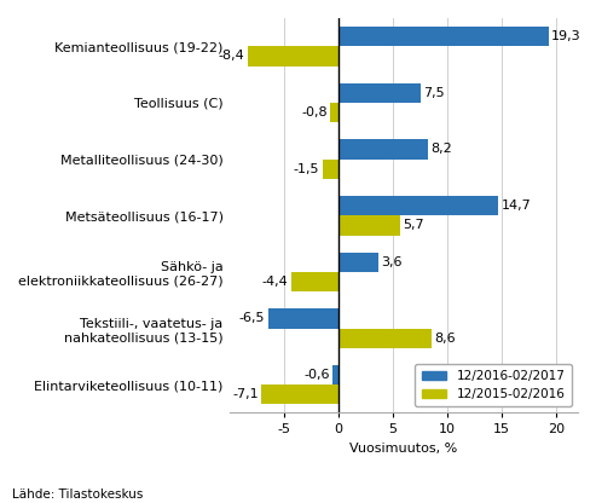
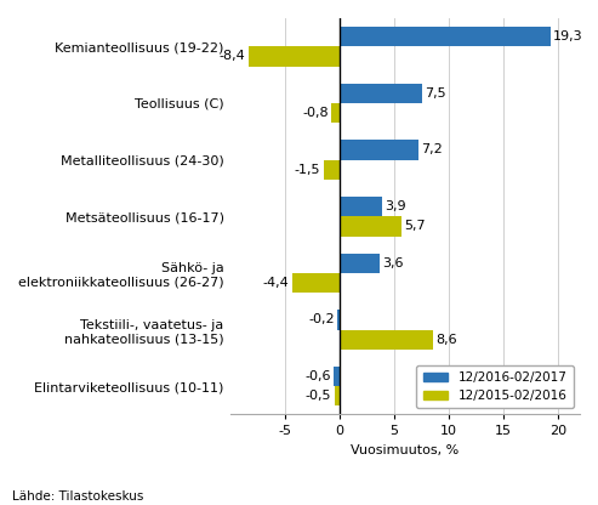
12/2016-02/2017/Metalliteollisuus (24-30): 8,2 -> 7,2
12/2016-02/2017/Metsäteollisuus (16-17): 14,7 -> 3,9
12/2016-02/2017/Tekstiili-, vaatetus- ja nahkateollisuus (13-15): -6,5 -> -0,2
12/2015-02/2016/Elintarviketeollisuus (10-11): -7,1 -> -0,5
